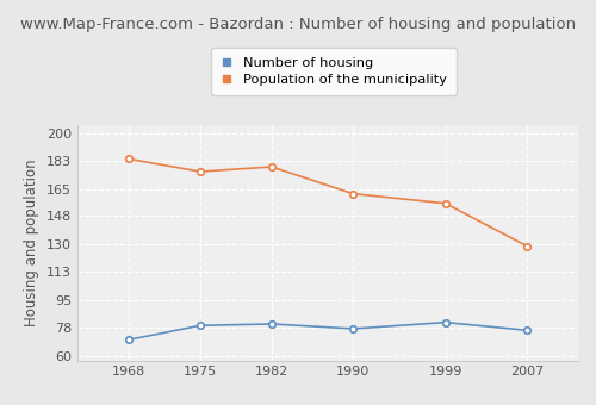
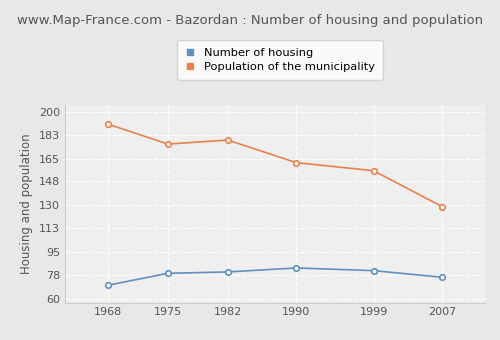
Population of the municipality/1968: 184 -> 191
Number of housing/1990: 77 -> 83
